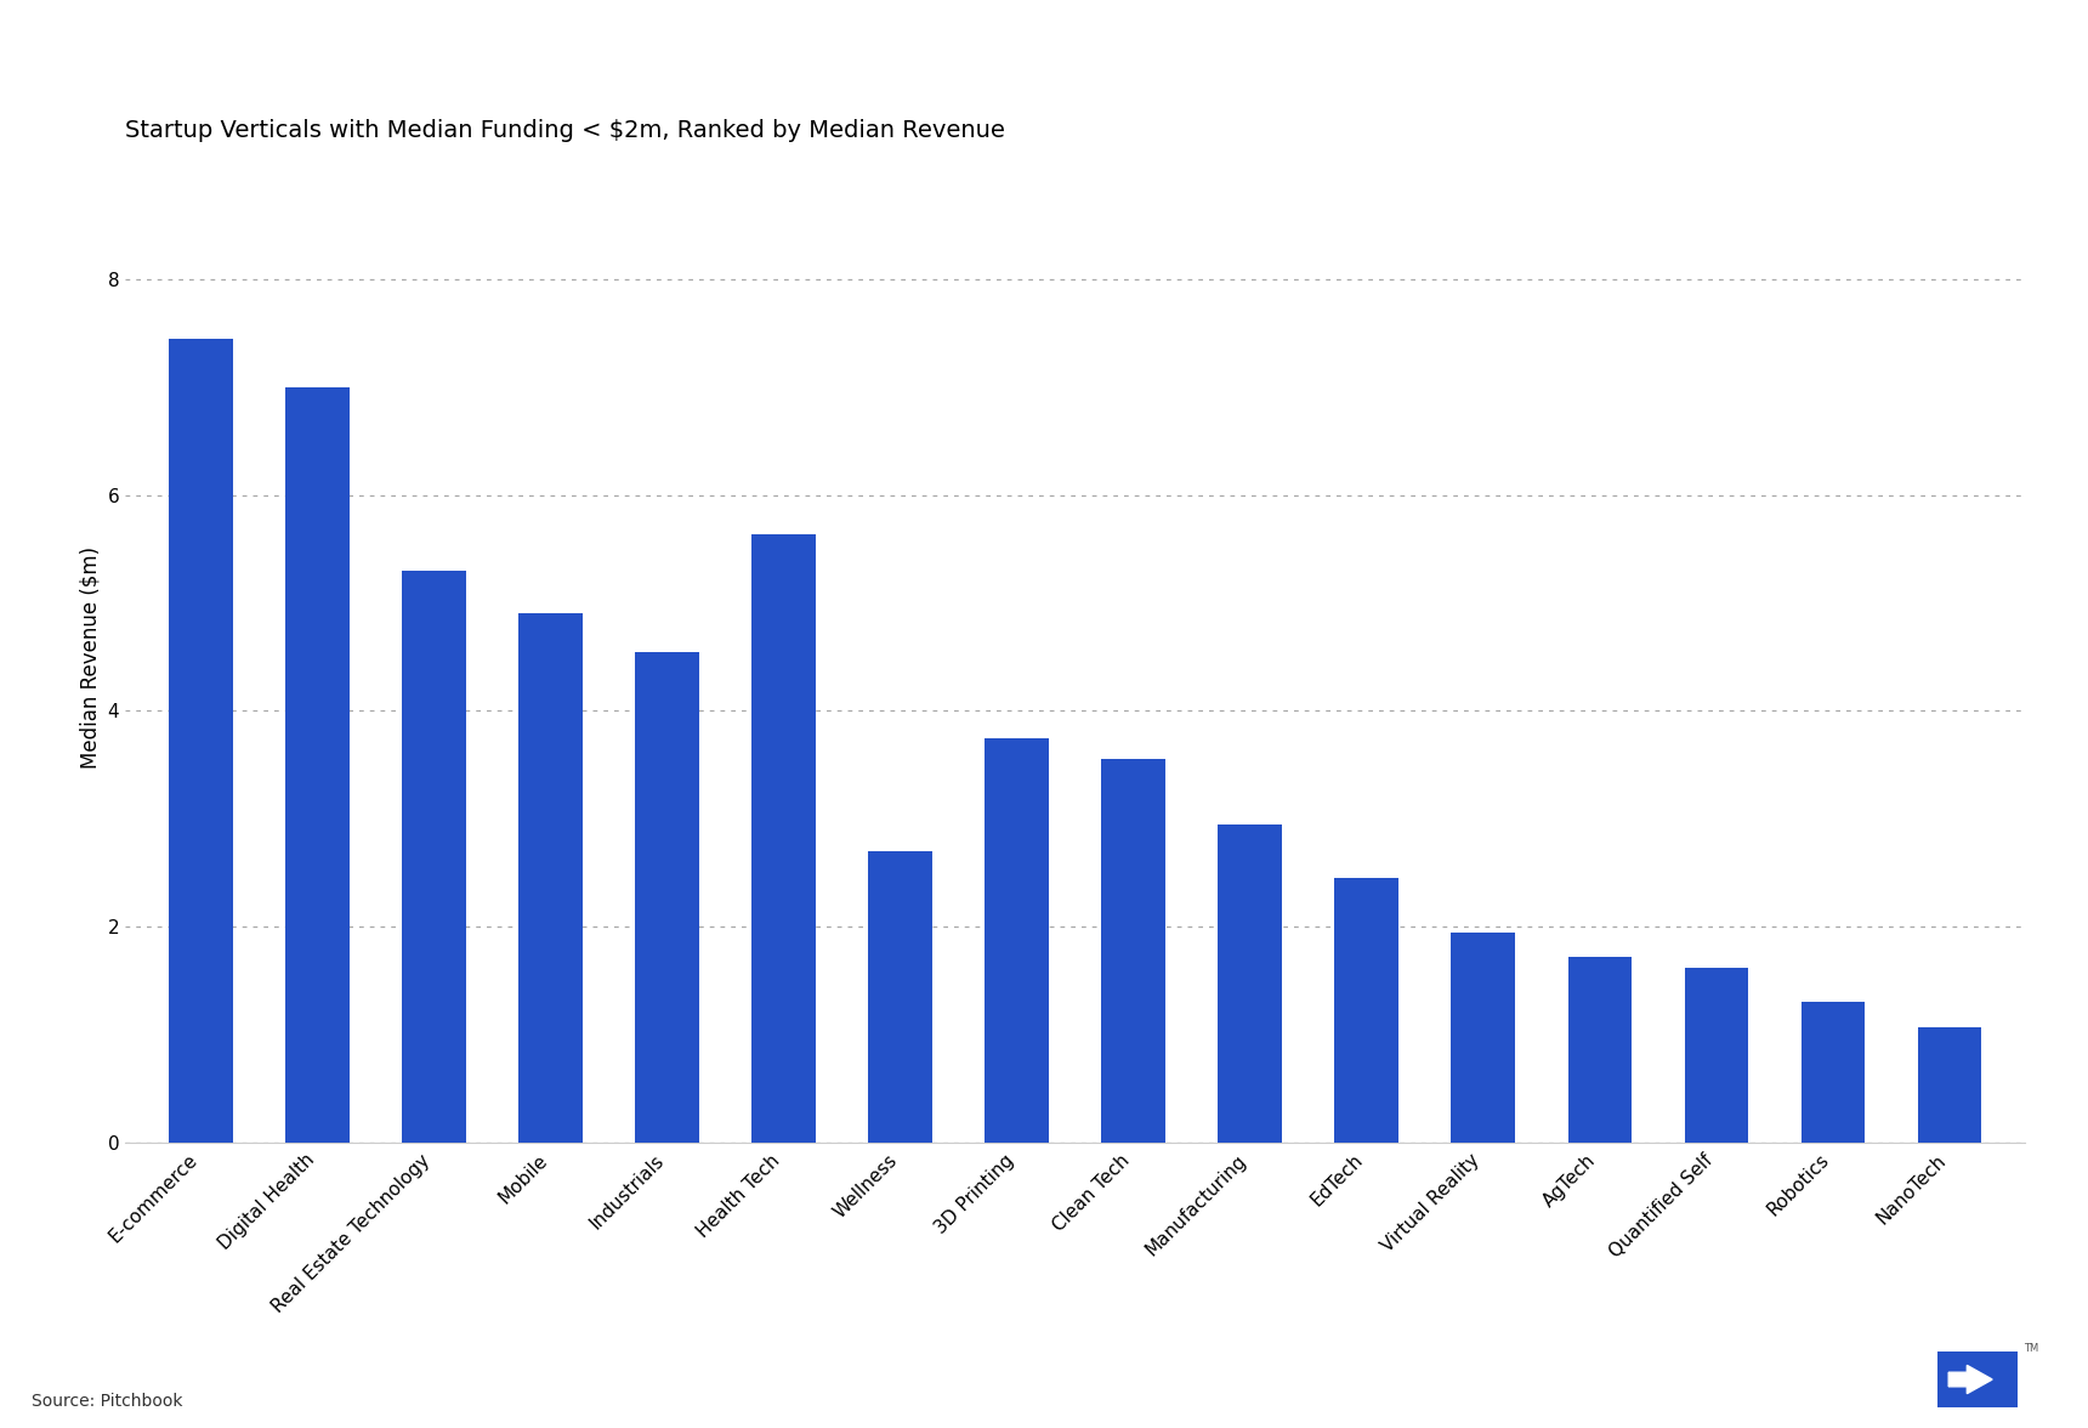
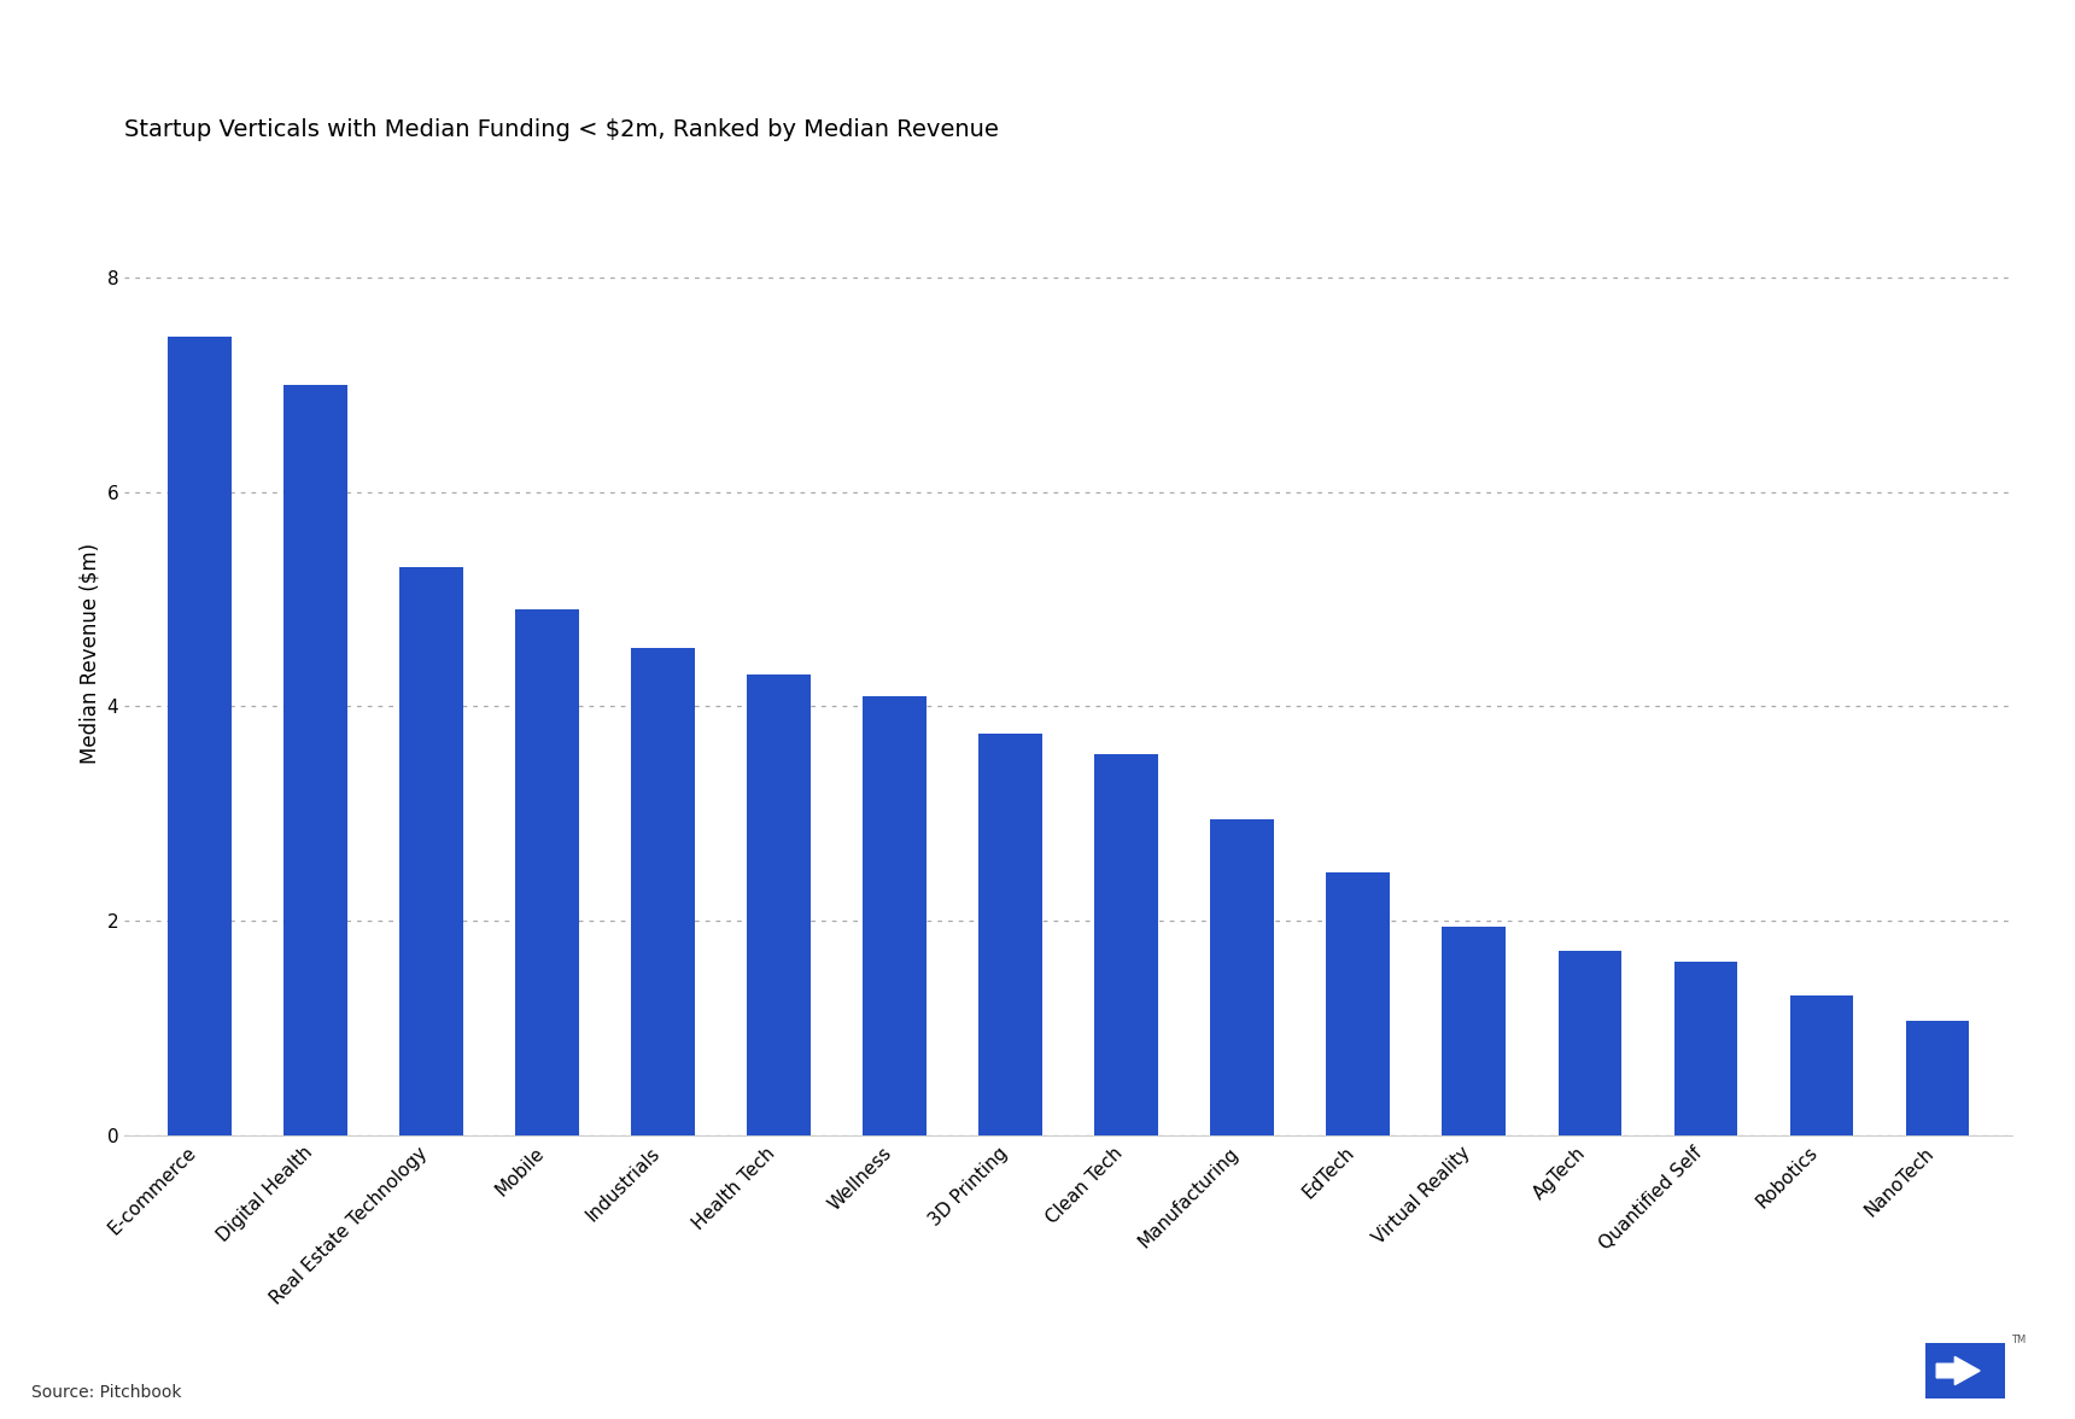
Health Tech: 5.64 -> 4.30
Wellness: 2.70 -> 4.10
